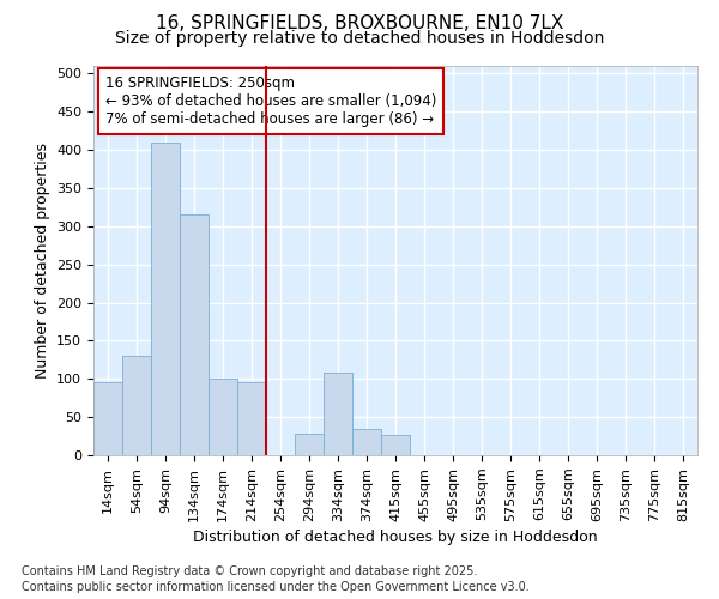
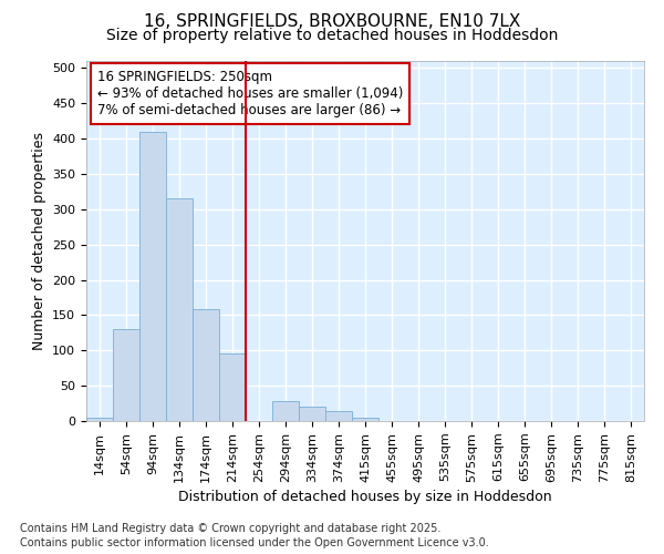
14sqm: 96 -> 5
174sqm: 100 -> 158
334sqm: 108 -> 20
374sqm: 34 -> 14
415sqm: 26 -> 5
